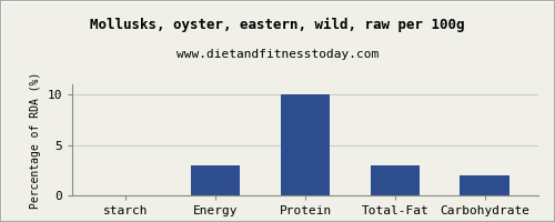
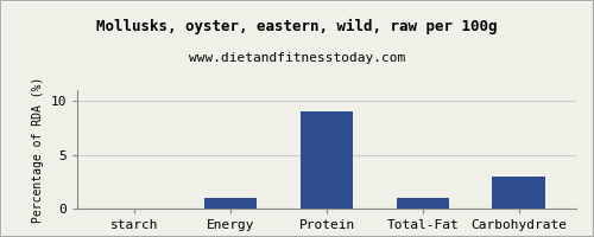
Energy: 3 -> 1
Protein: 10 -> 9
Total-Fat: 3 -> 1
Carbohydrate: 2 -> 3
